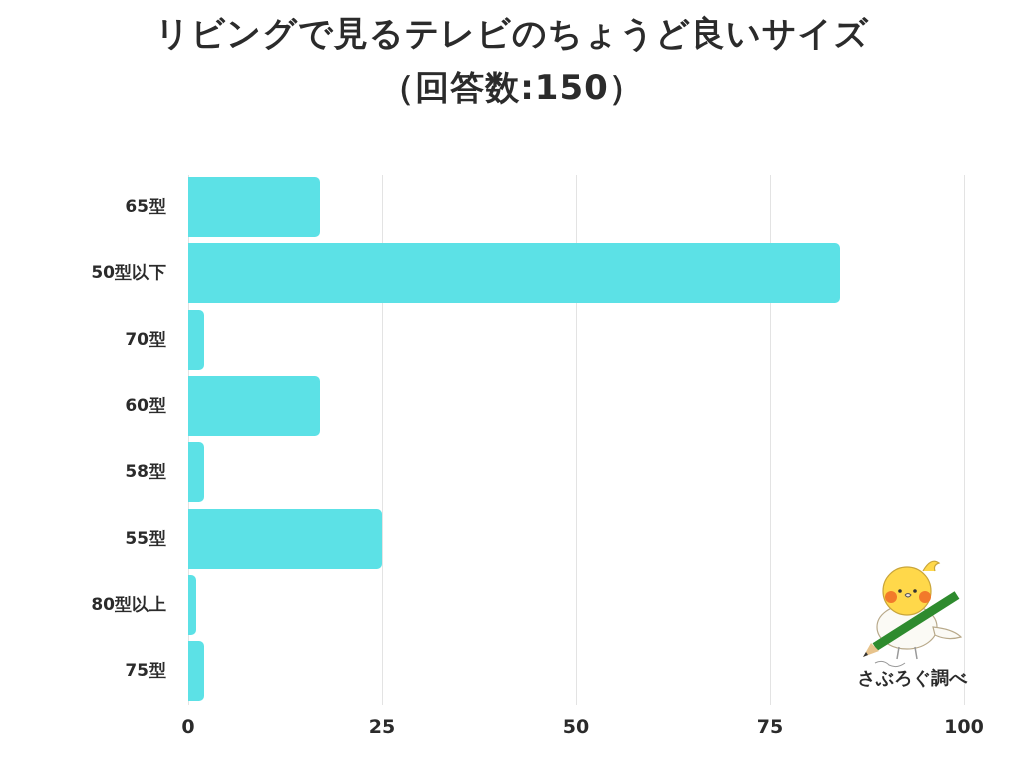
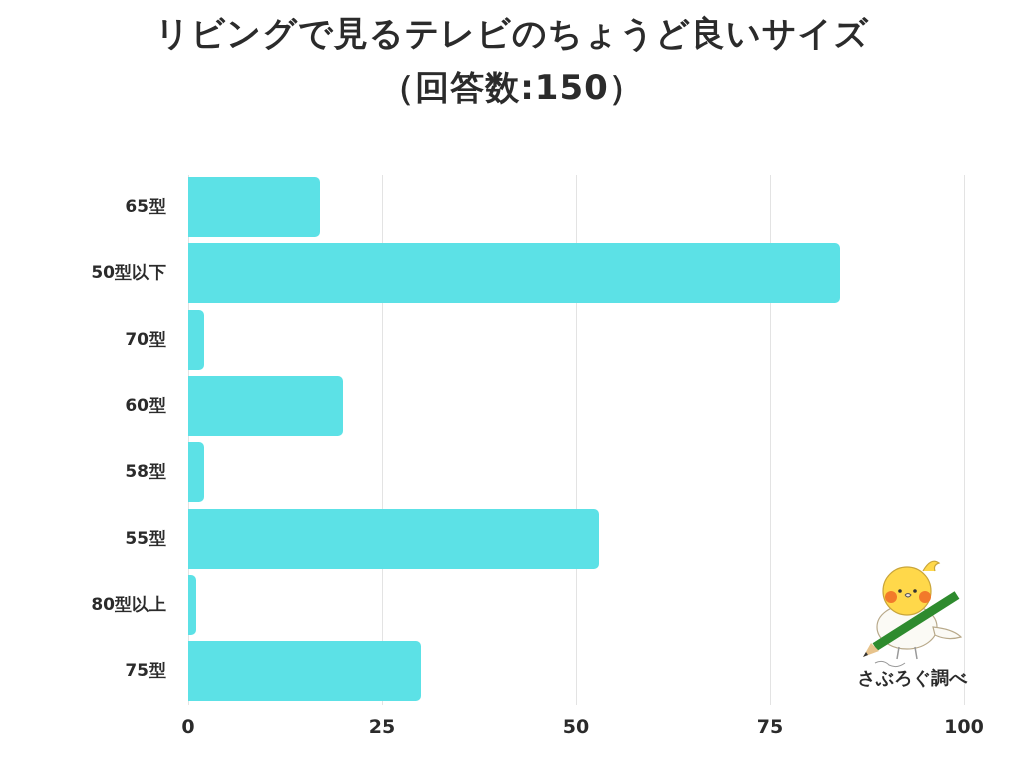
60型: 17 -> 20
55型: 25 -> 53
75型: 2 -> 30
